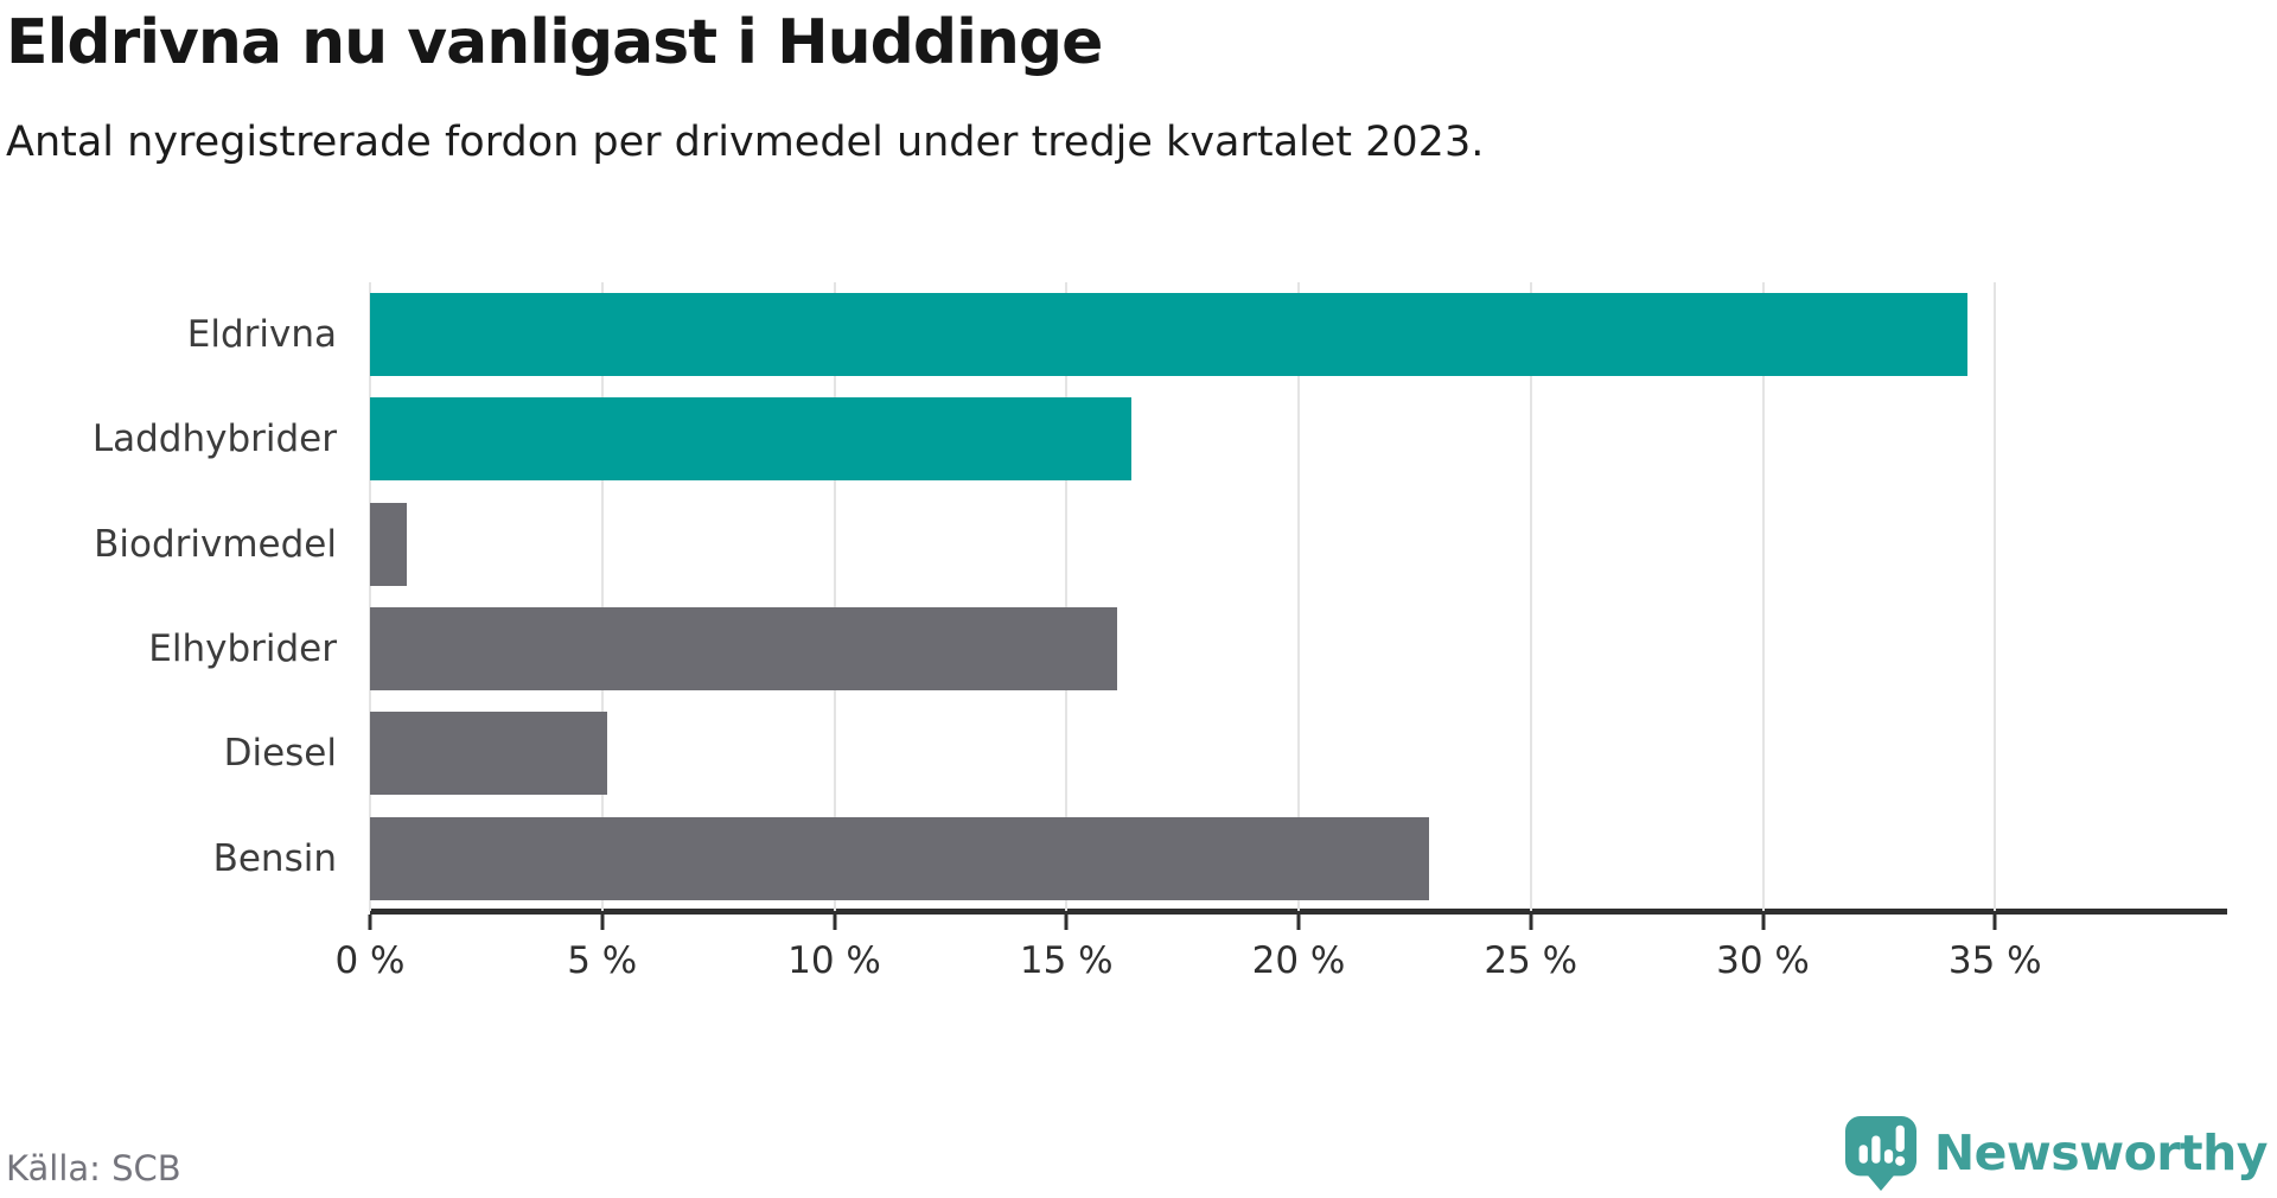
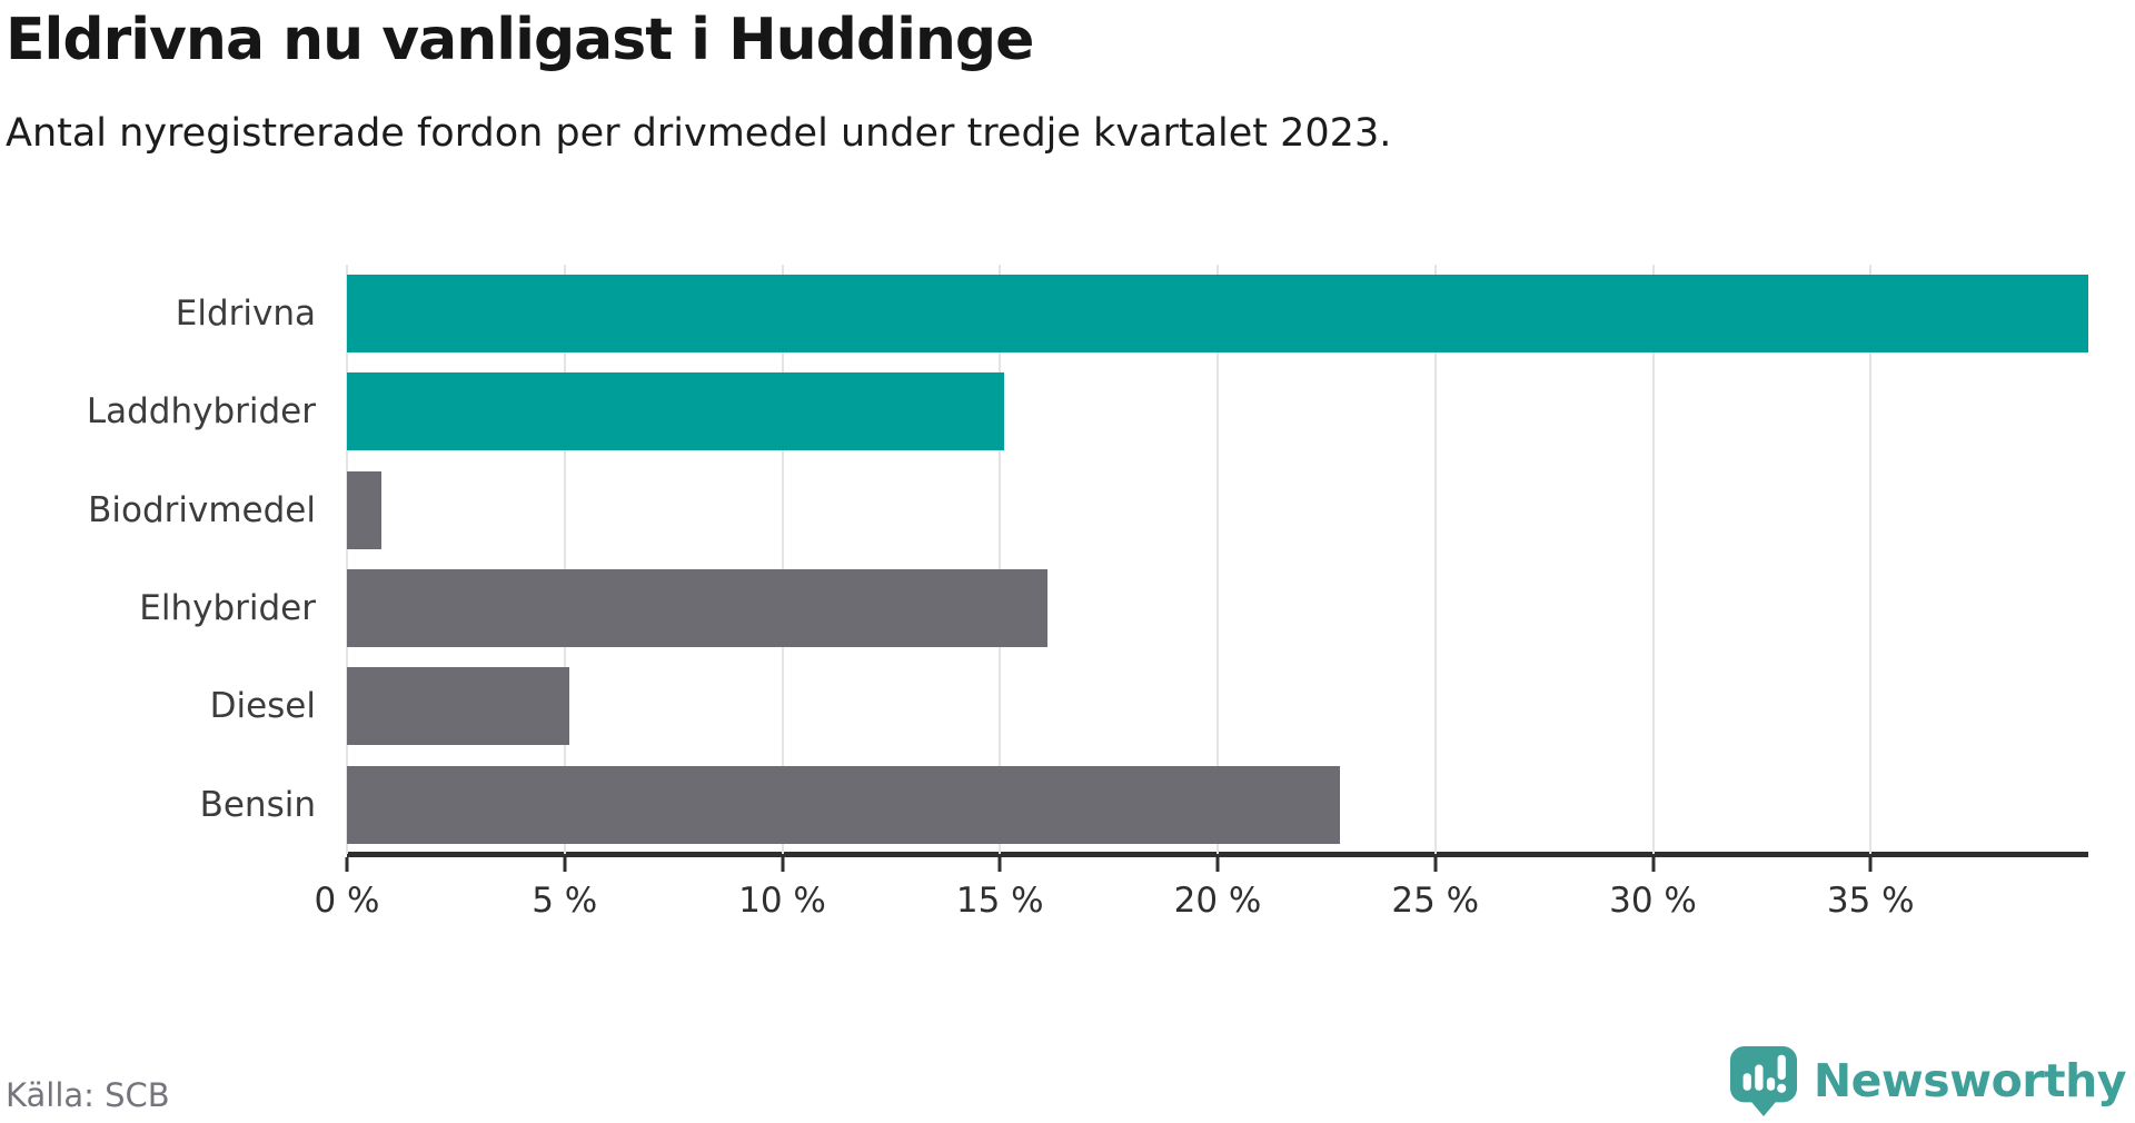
Eldrivna: 34.4% -> 40.0%
Laddhybrider: 16.4% -> 15.1%
